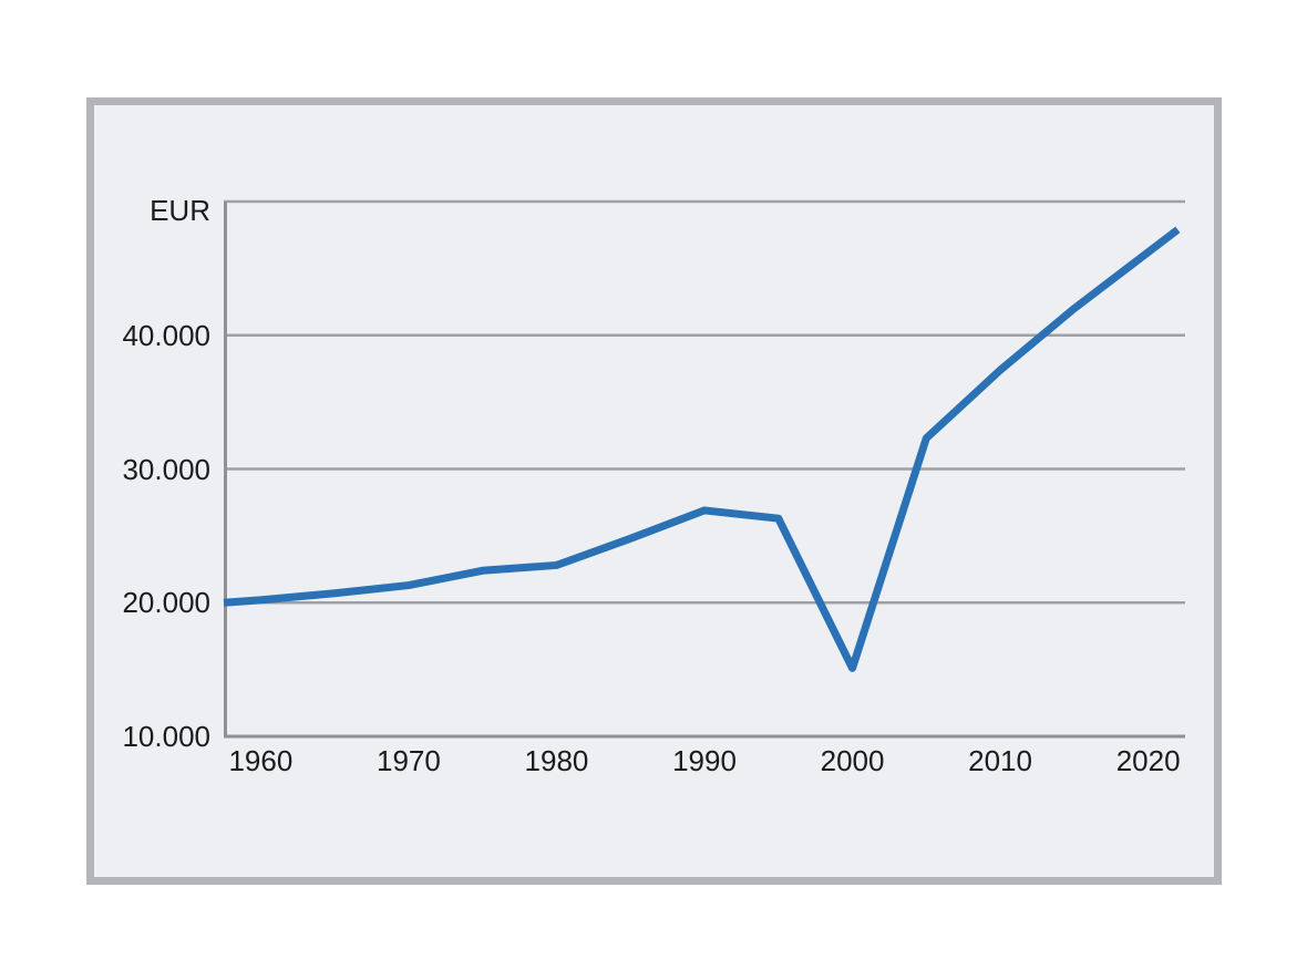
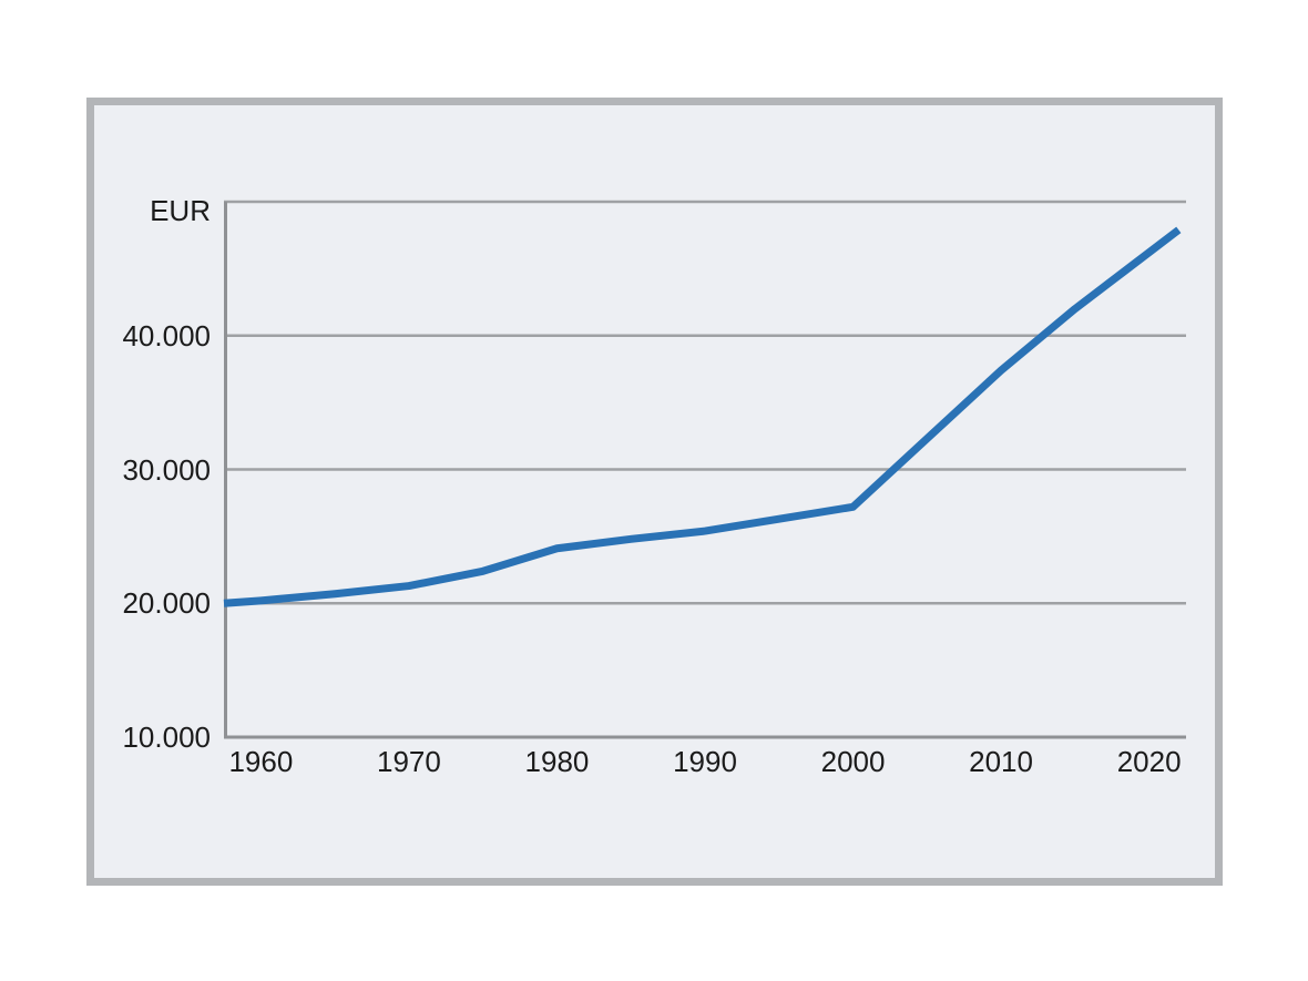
1980: 22800 -> 24100
1990: 26900 -> 25400
2000: 15100 -> 27200
